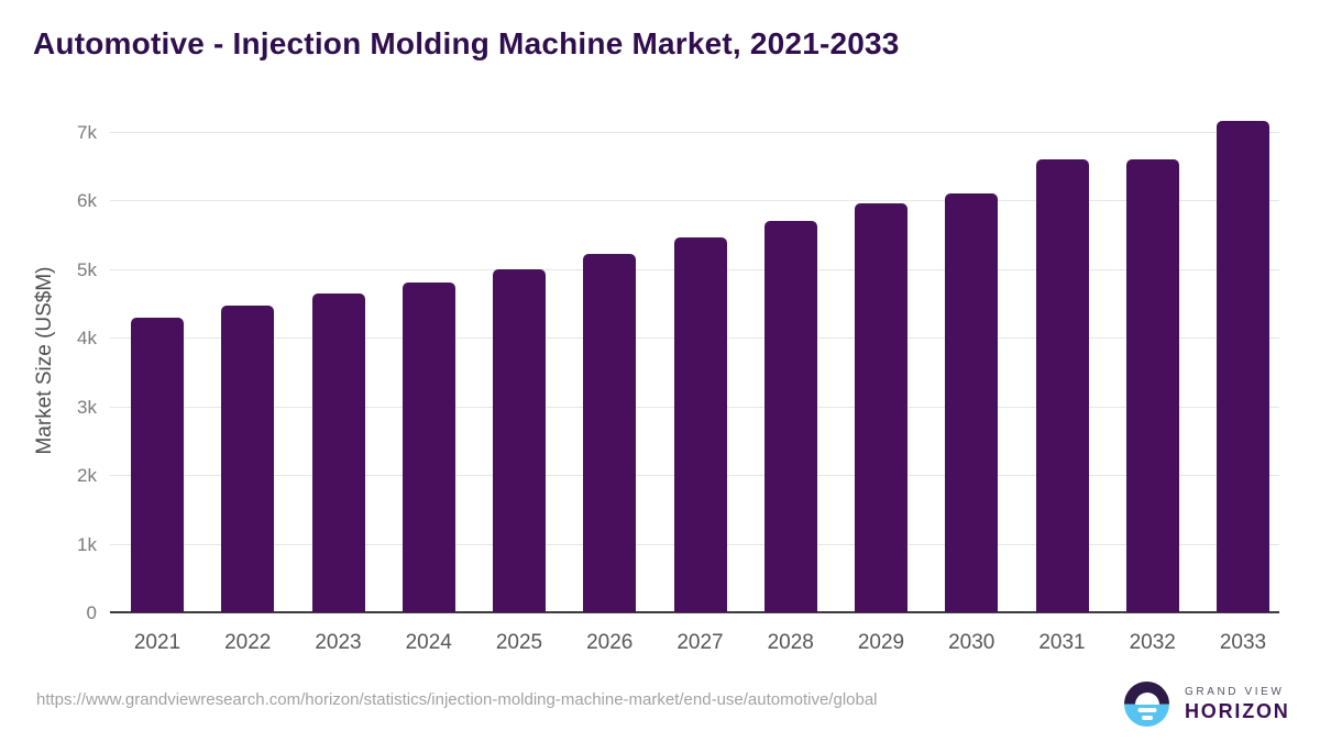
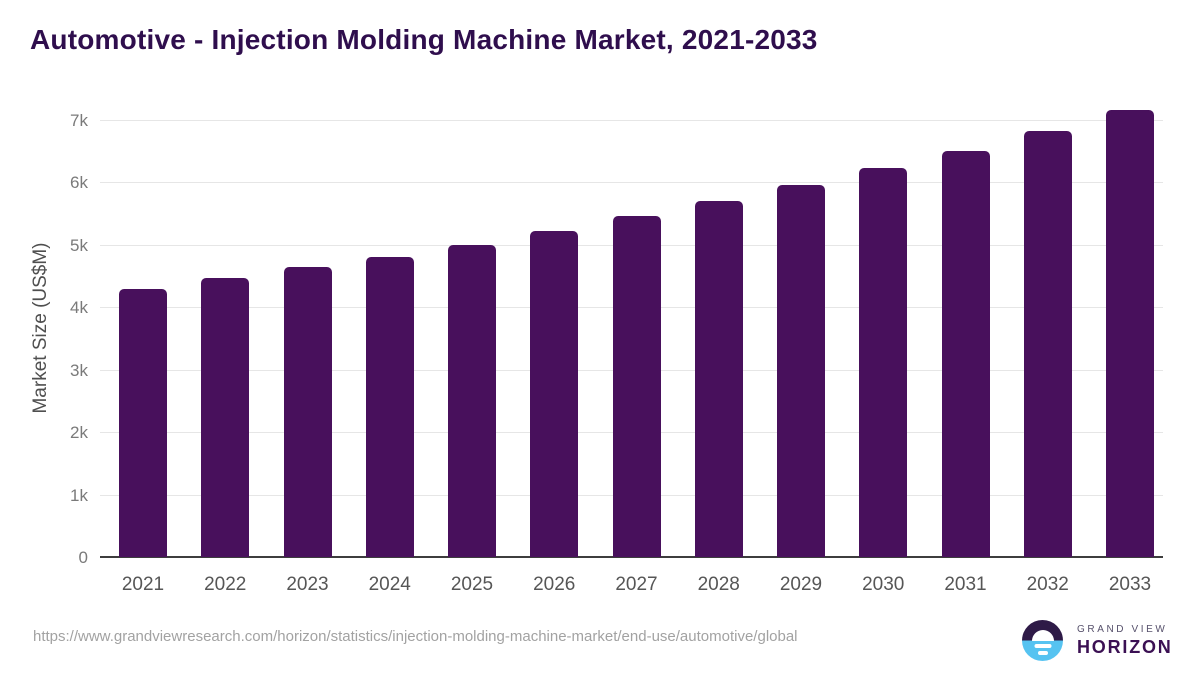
2030: 6.1k -> 6.2k
2031: 6.6k -> 6.5k
2032: 6.6k -> 6.8k
